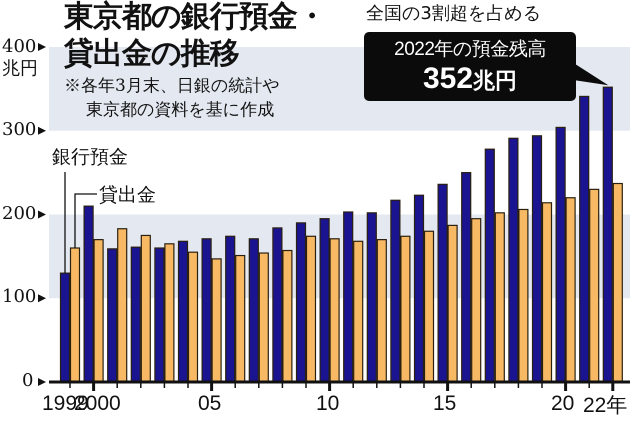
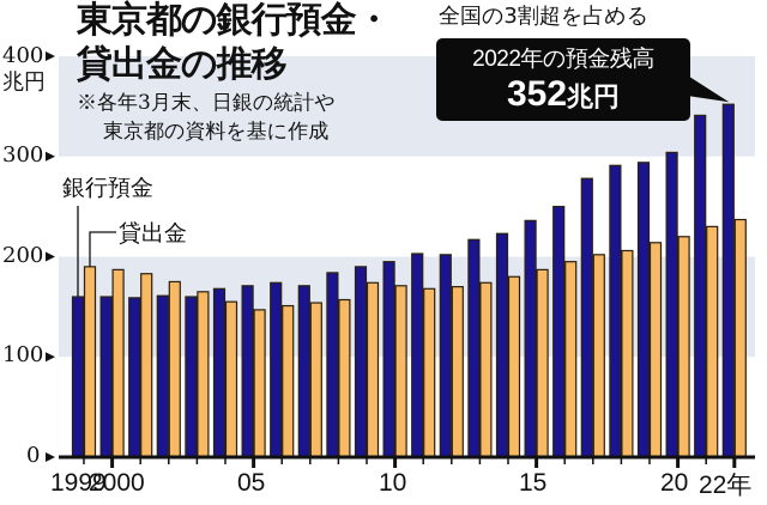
銀行預金/1999: 130 -> 160
貸出金/1999: 160 -> 190
銀行預金/2000: 210 -> 160
貸出金/2000: 170 -> 190
